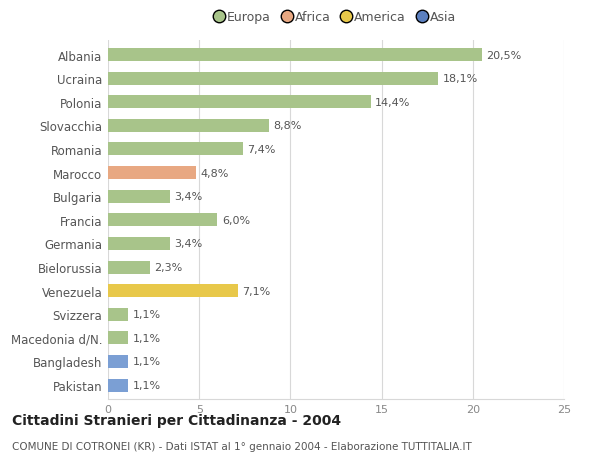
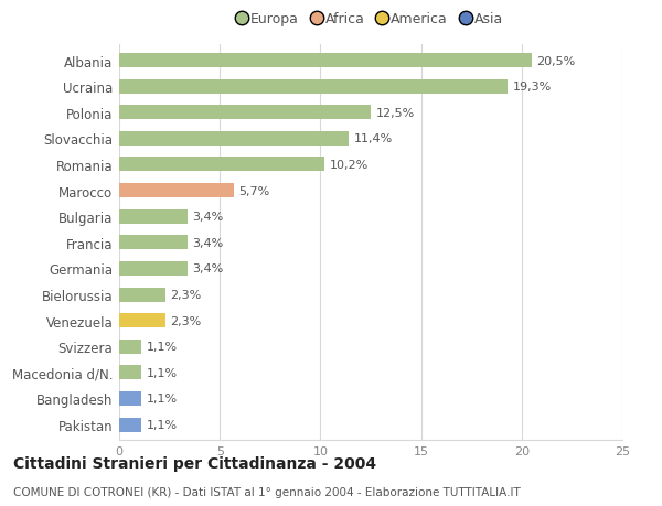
Ucraina: 18,1% -> 19,3%
Polonia: 14,4% -> 12,5%
Slovacchia: 8,8% -> 11,4%
Romania: 7,4% -> 10,2%
Marocco: 4,8% -> 5,7%
Francia: 6,0% -> 3,4%
Venezuela: 7,1% -> 2,3%
